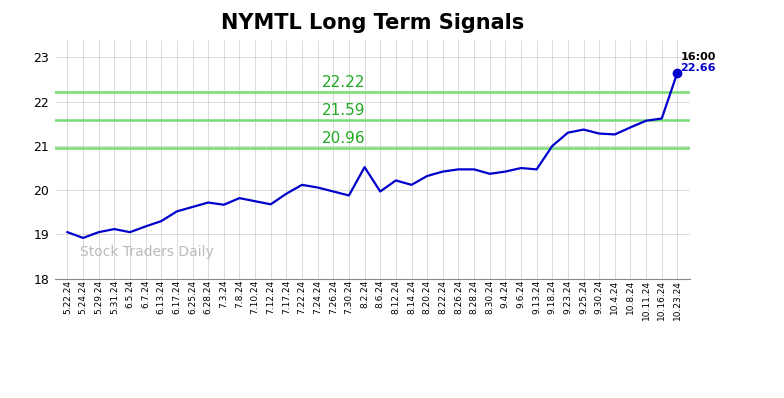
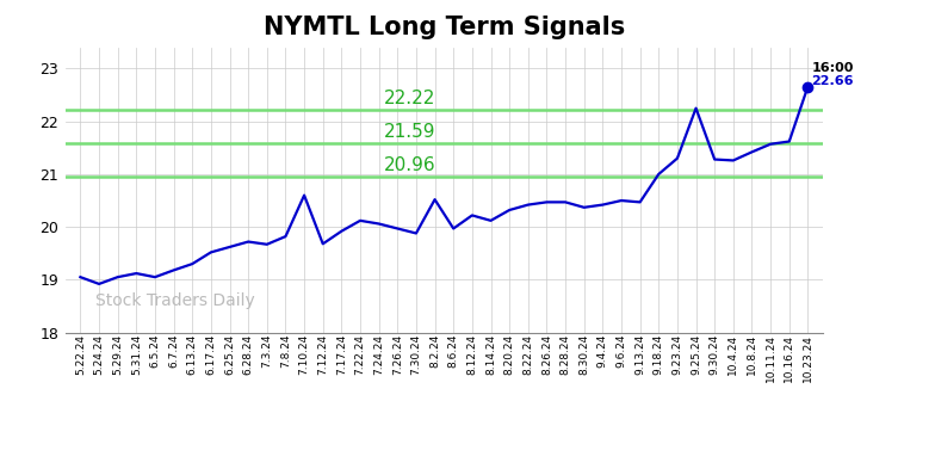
7.10.24: 19.75 -> 20.60
9.25.24: 21.37 -> 22.25
